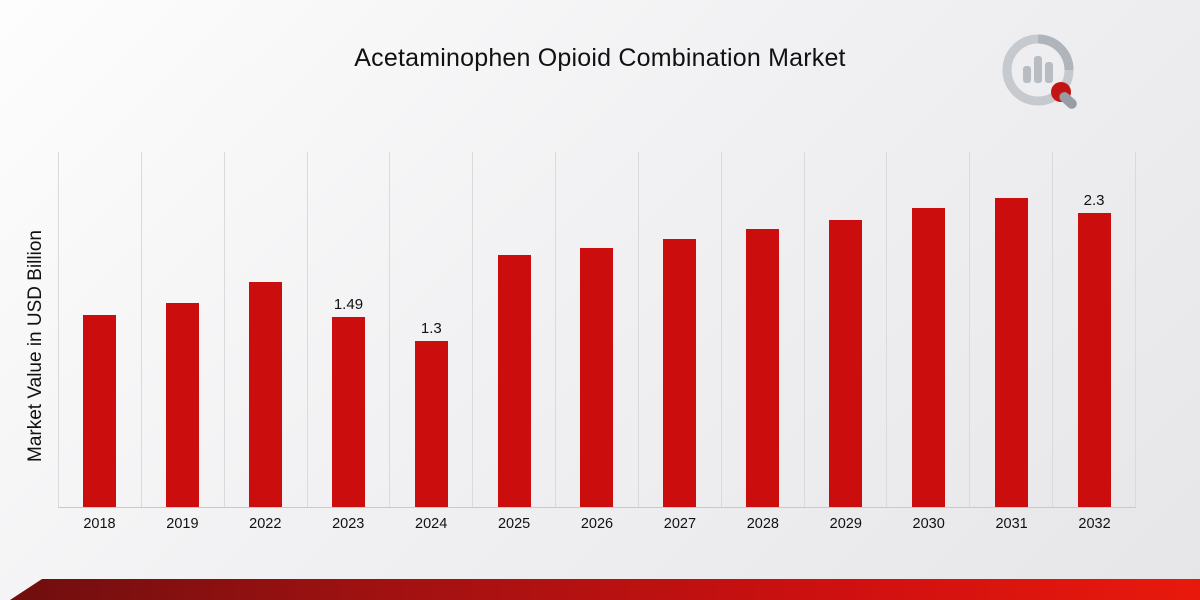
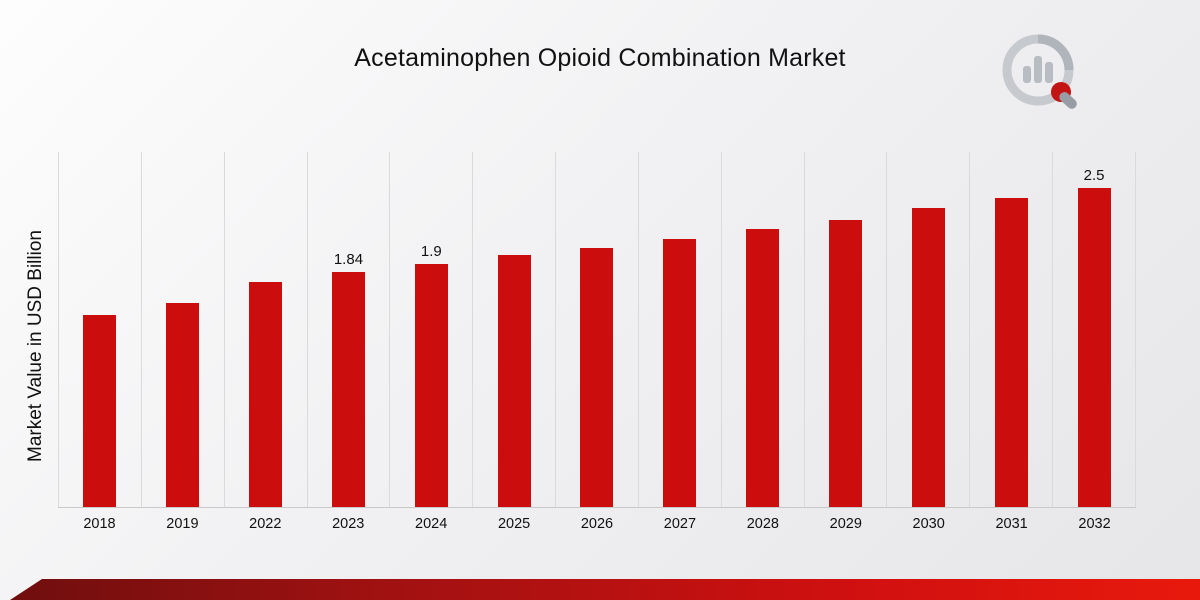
2023: 1.49 -> 1.84
2024: 1.3 -> 1.9
2032: 2.3 -> 2.5
